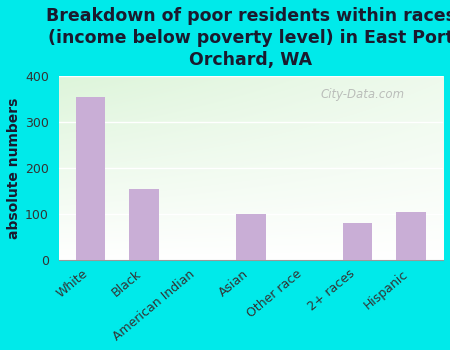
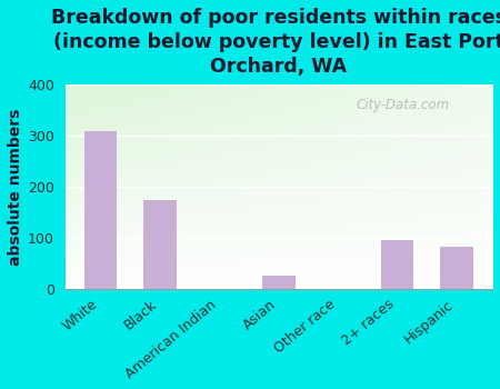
White: 355 -> 310
Black: 155 -> 175
Asian: 100 -> 25
2+ races: 80 -> 95
Hispanic: 105 -> 82
